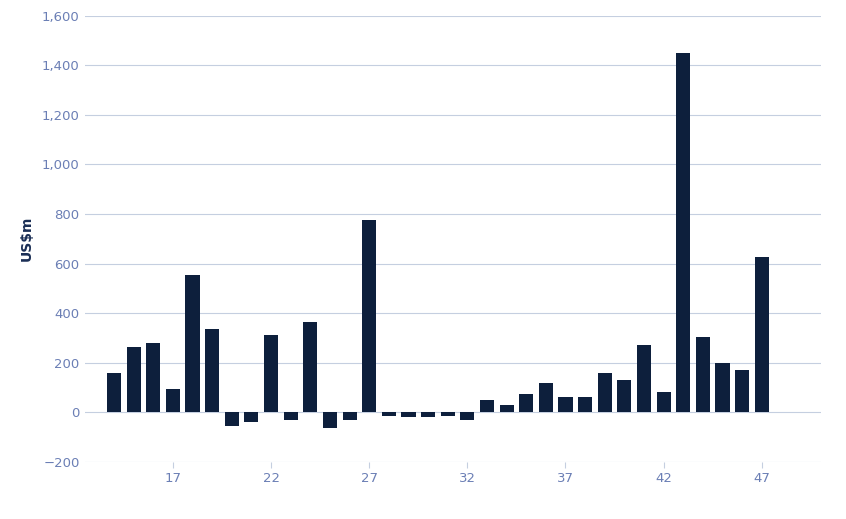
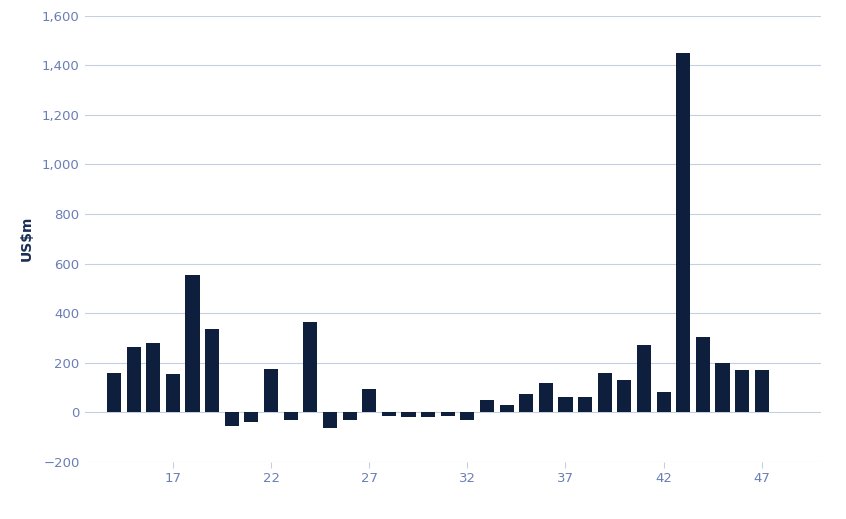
17: 95 -> 155
22: 310 -> 175
27: 775 -> 95
47: 625 -> 170
